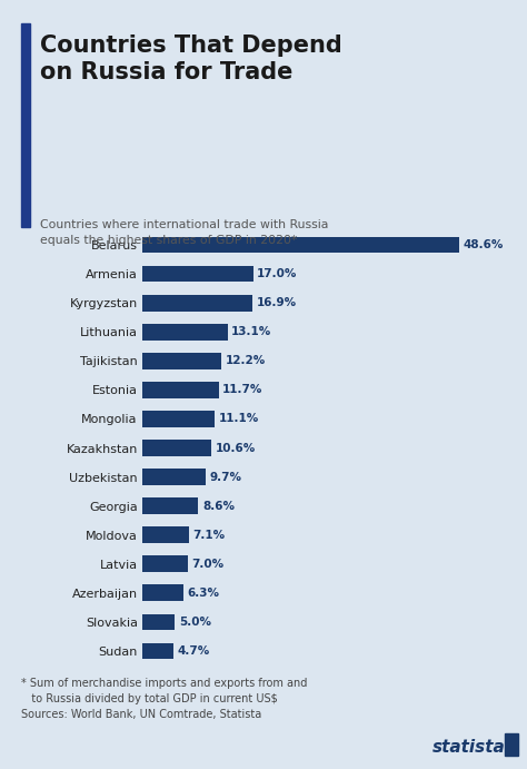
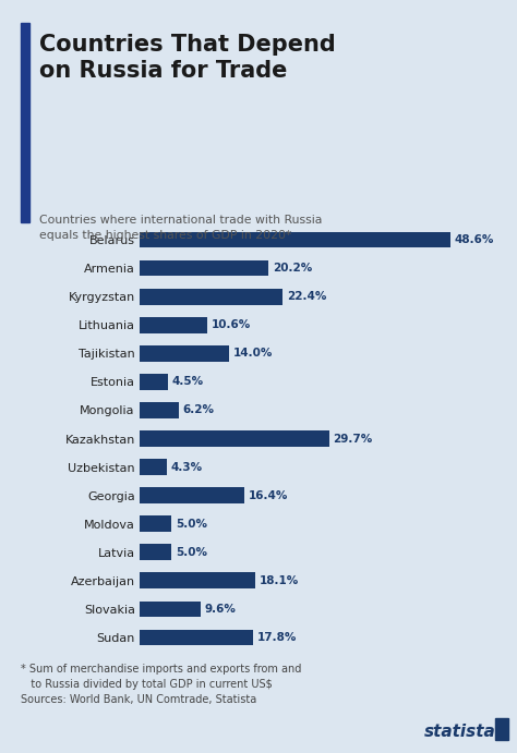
Armenia: 17.0% -> 20.2%
Kyrgyzstan: 16.9% -> 22.4%
Lithuania: 13.1% -> 10.6%
Tajikistan: 12.2% -> 14.0%
Estonia: 11.7% -> 4.5%
Mongolia: 11.1% -> 6.2%
Kazakhstan: 10.6% -> 29.7%
Uzbekistan: 9.7% -> 4.3%
Georgia: 8.6% -> 16.4%
Moldova: 7.1% -> 5.0%
Latvia: 7.0% -> 5.0%
Azerbaijan: 6.3% -> 18.1%
Slovakia: 5.0% -> 9.6%
Sudan: 4.7% -> 17.8%
